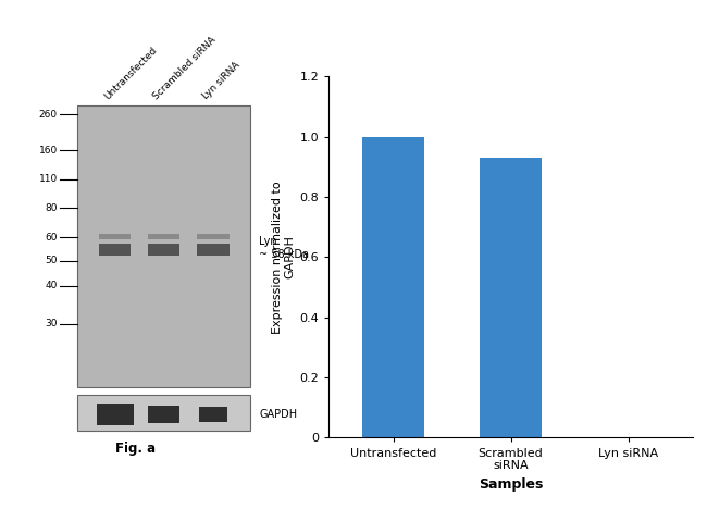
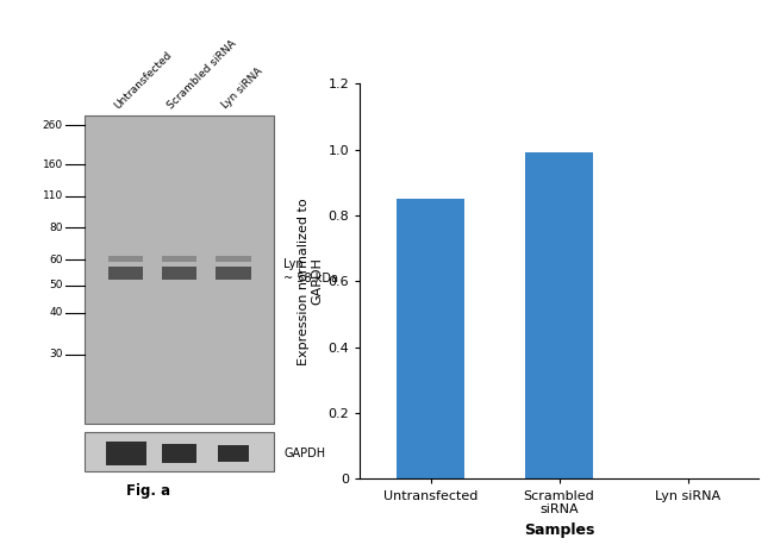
Untransfected: 1.00 -> 0.85
Scrambled siRNA: 0.93 -> 0.99
